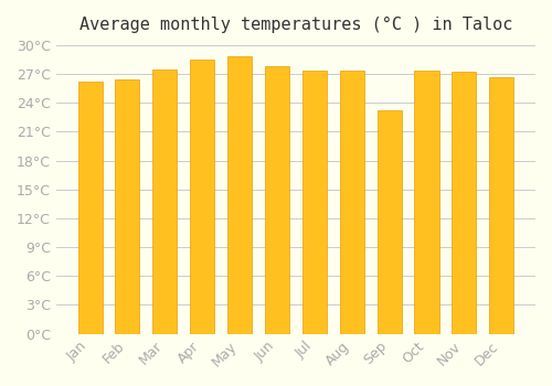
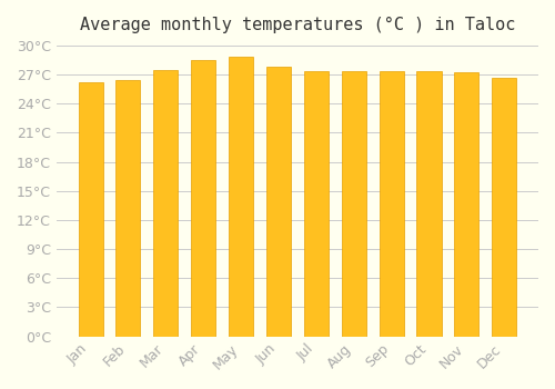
Sep: 23.2°C -> 27.3°C
